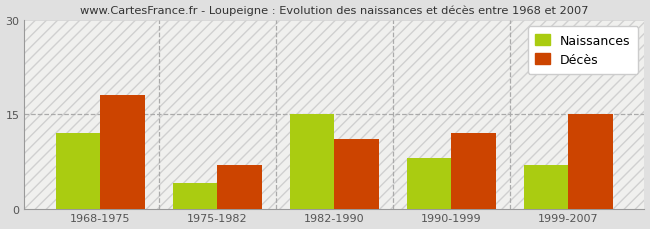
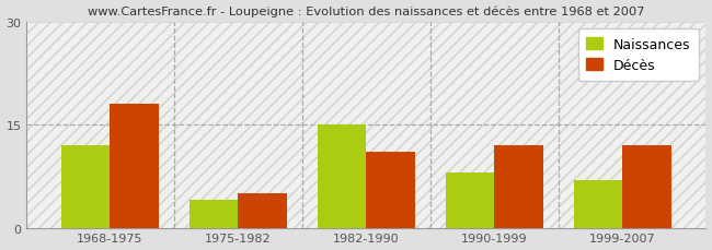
Décès/1975-1982: 7 -> 5
Décès/1999-2007: 15 -> 12
